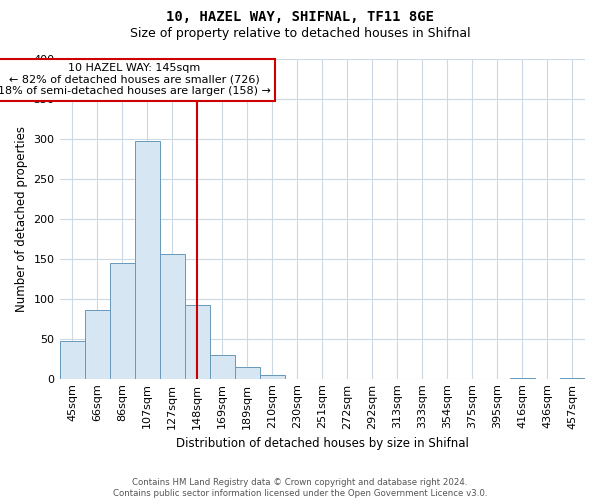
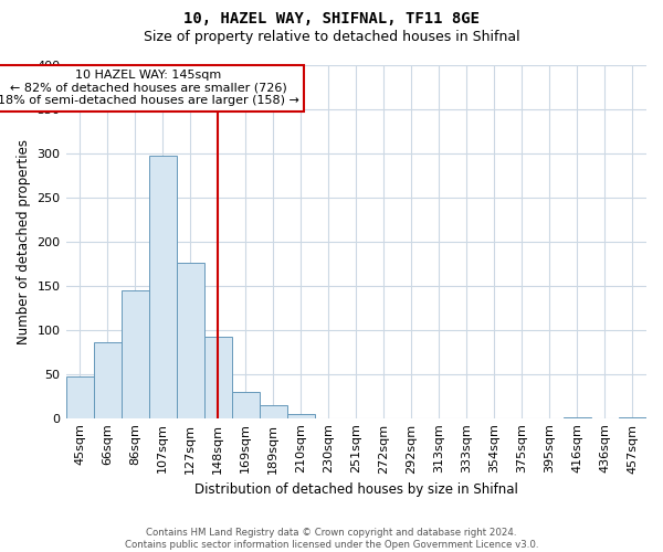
127sqm: 156 -> 176
